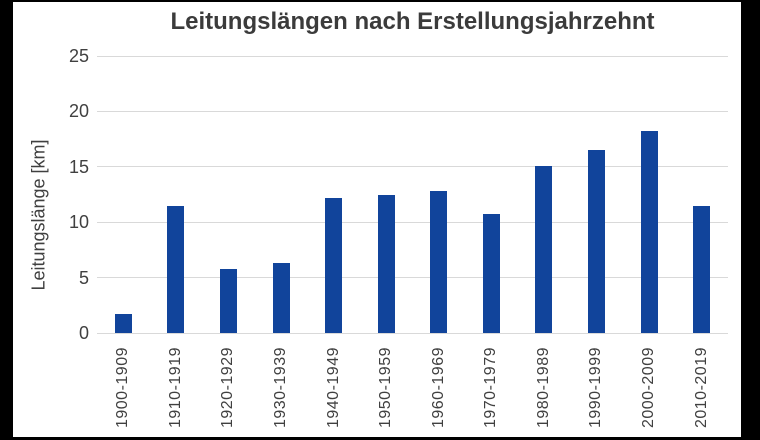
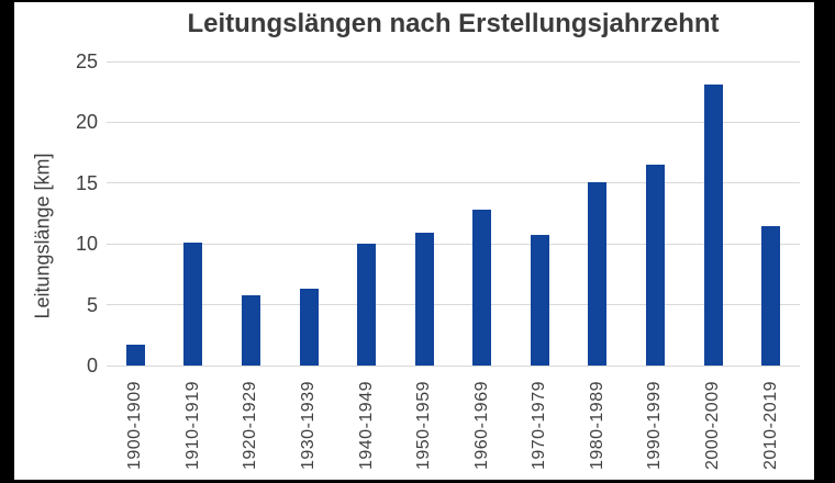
1910-1919: 11.5 -> 10.1
1940-1949: 12.2 -> 10.0
1950-1959: 12.5 -> 10.9
2000-2009: 18.2 -> 23.1
